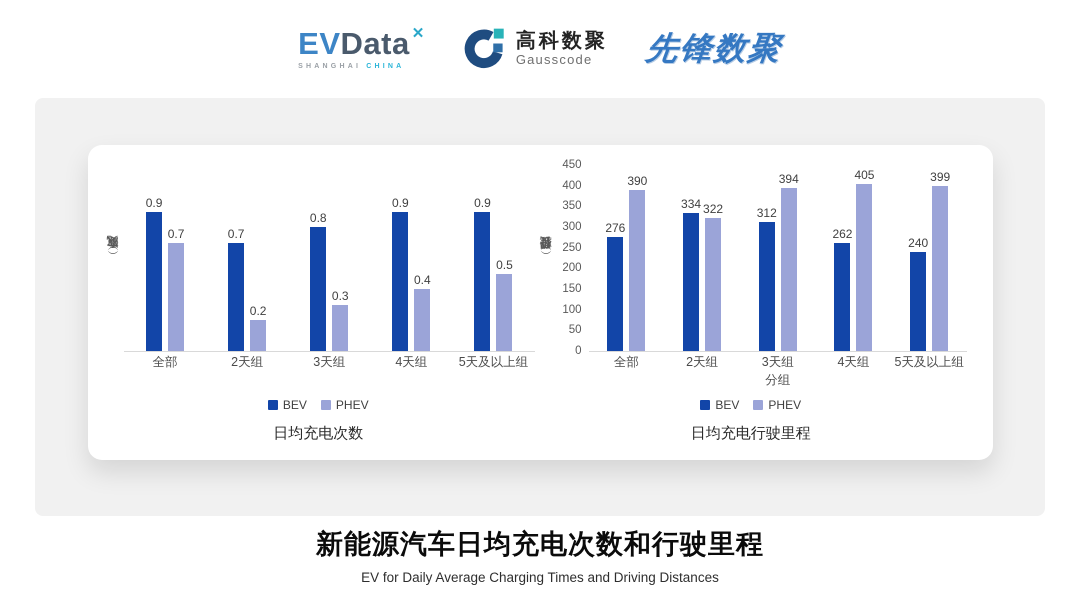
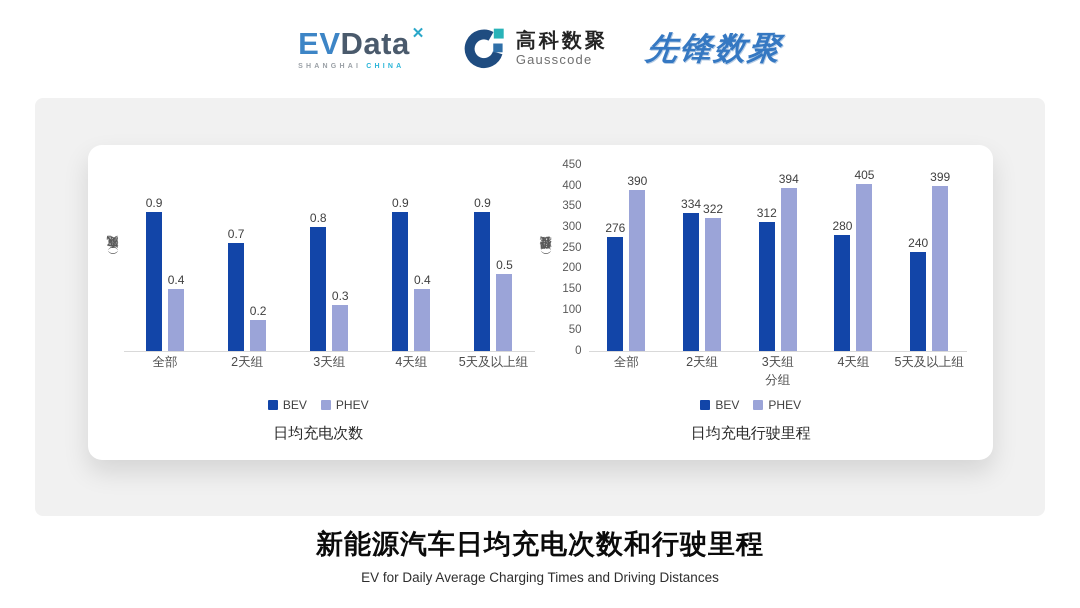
日均充电次数/PHEV/全部: 0.7 -> 0.4
日均充电行驶里程/BEV/4天组: 262 -> 280
